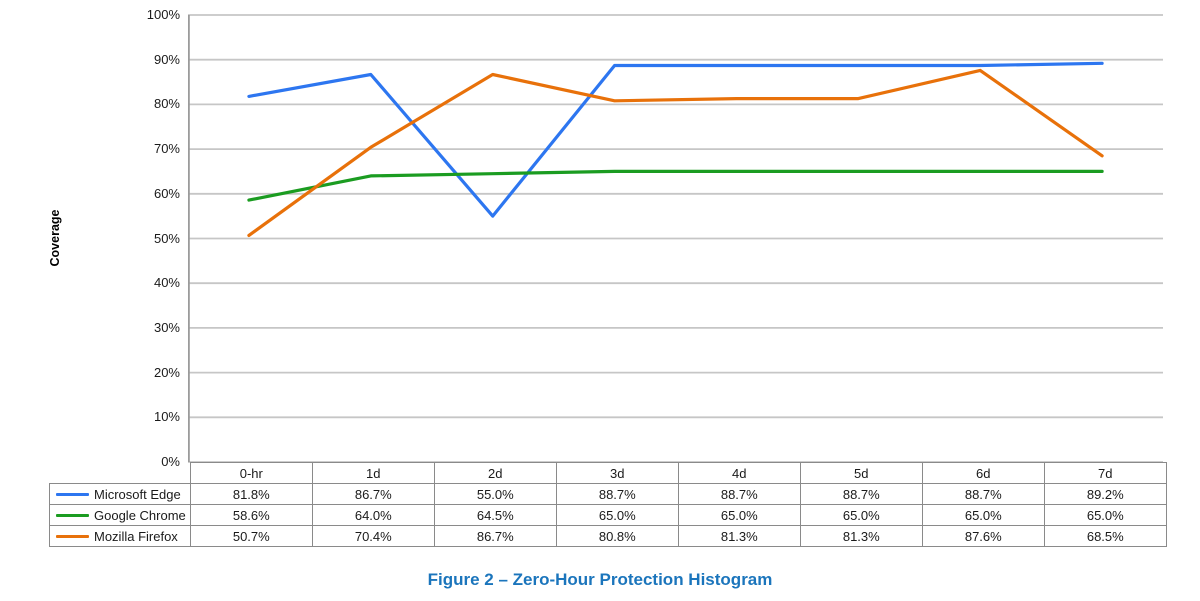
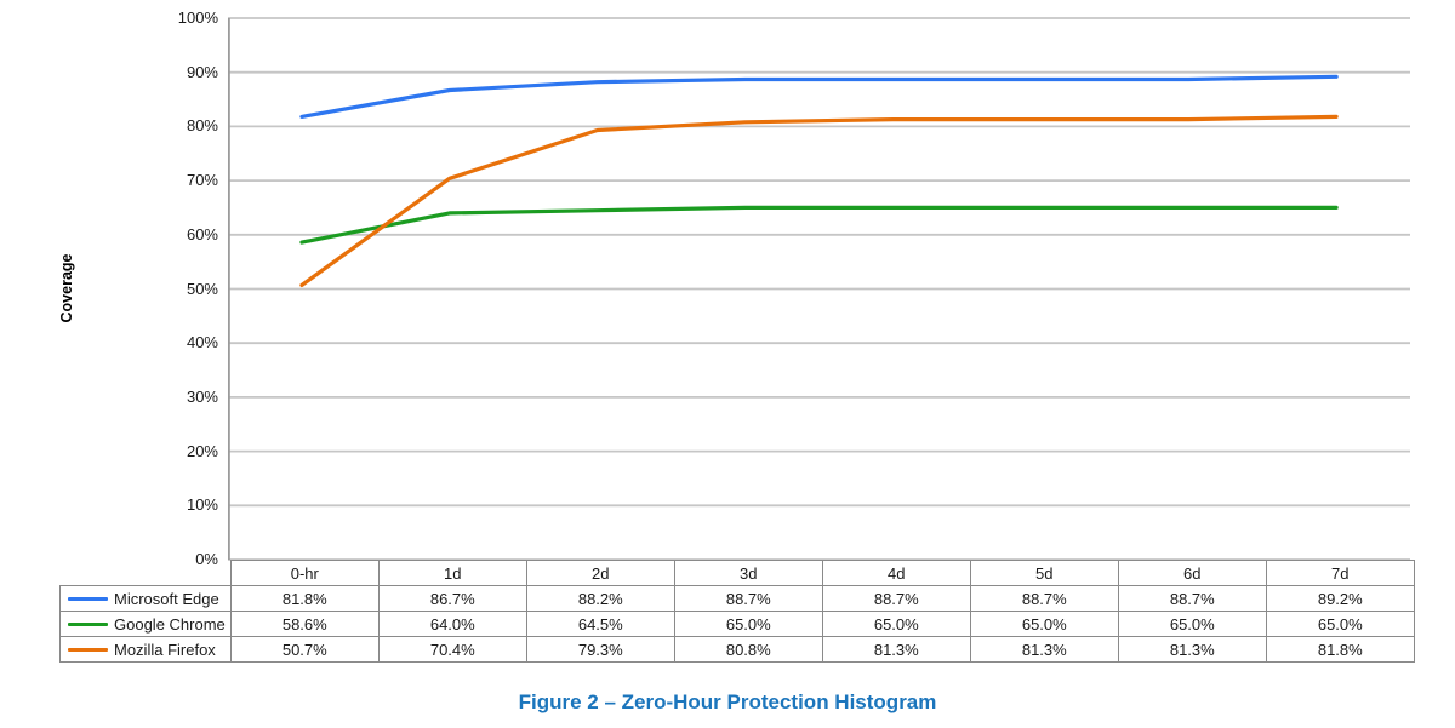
Microsoft Edge/2d: 55.0% -> 88.2%
Mozilla Firefox/2d: 86.7% -> 79.3%
Mozilla Firefox/6d: 87.6% -> 81.3%
Mozilla Firefox/7d: 68.5% -> 81.8%
